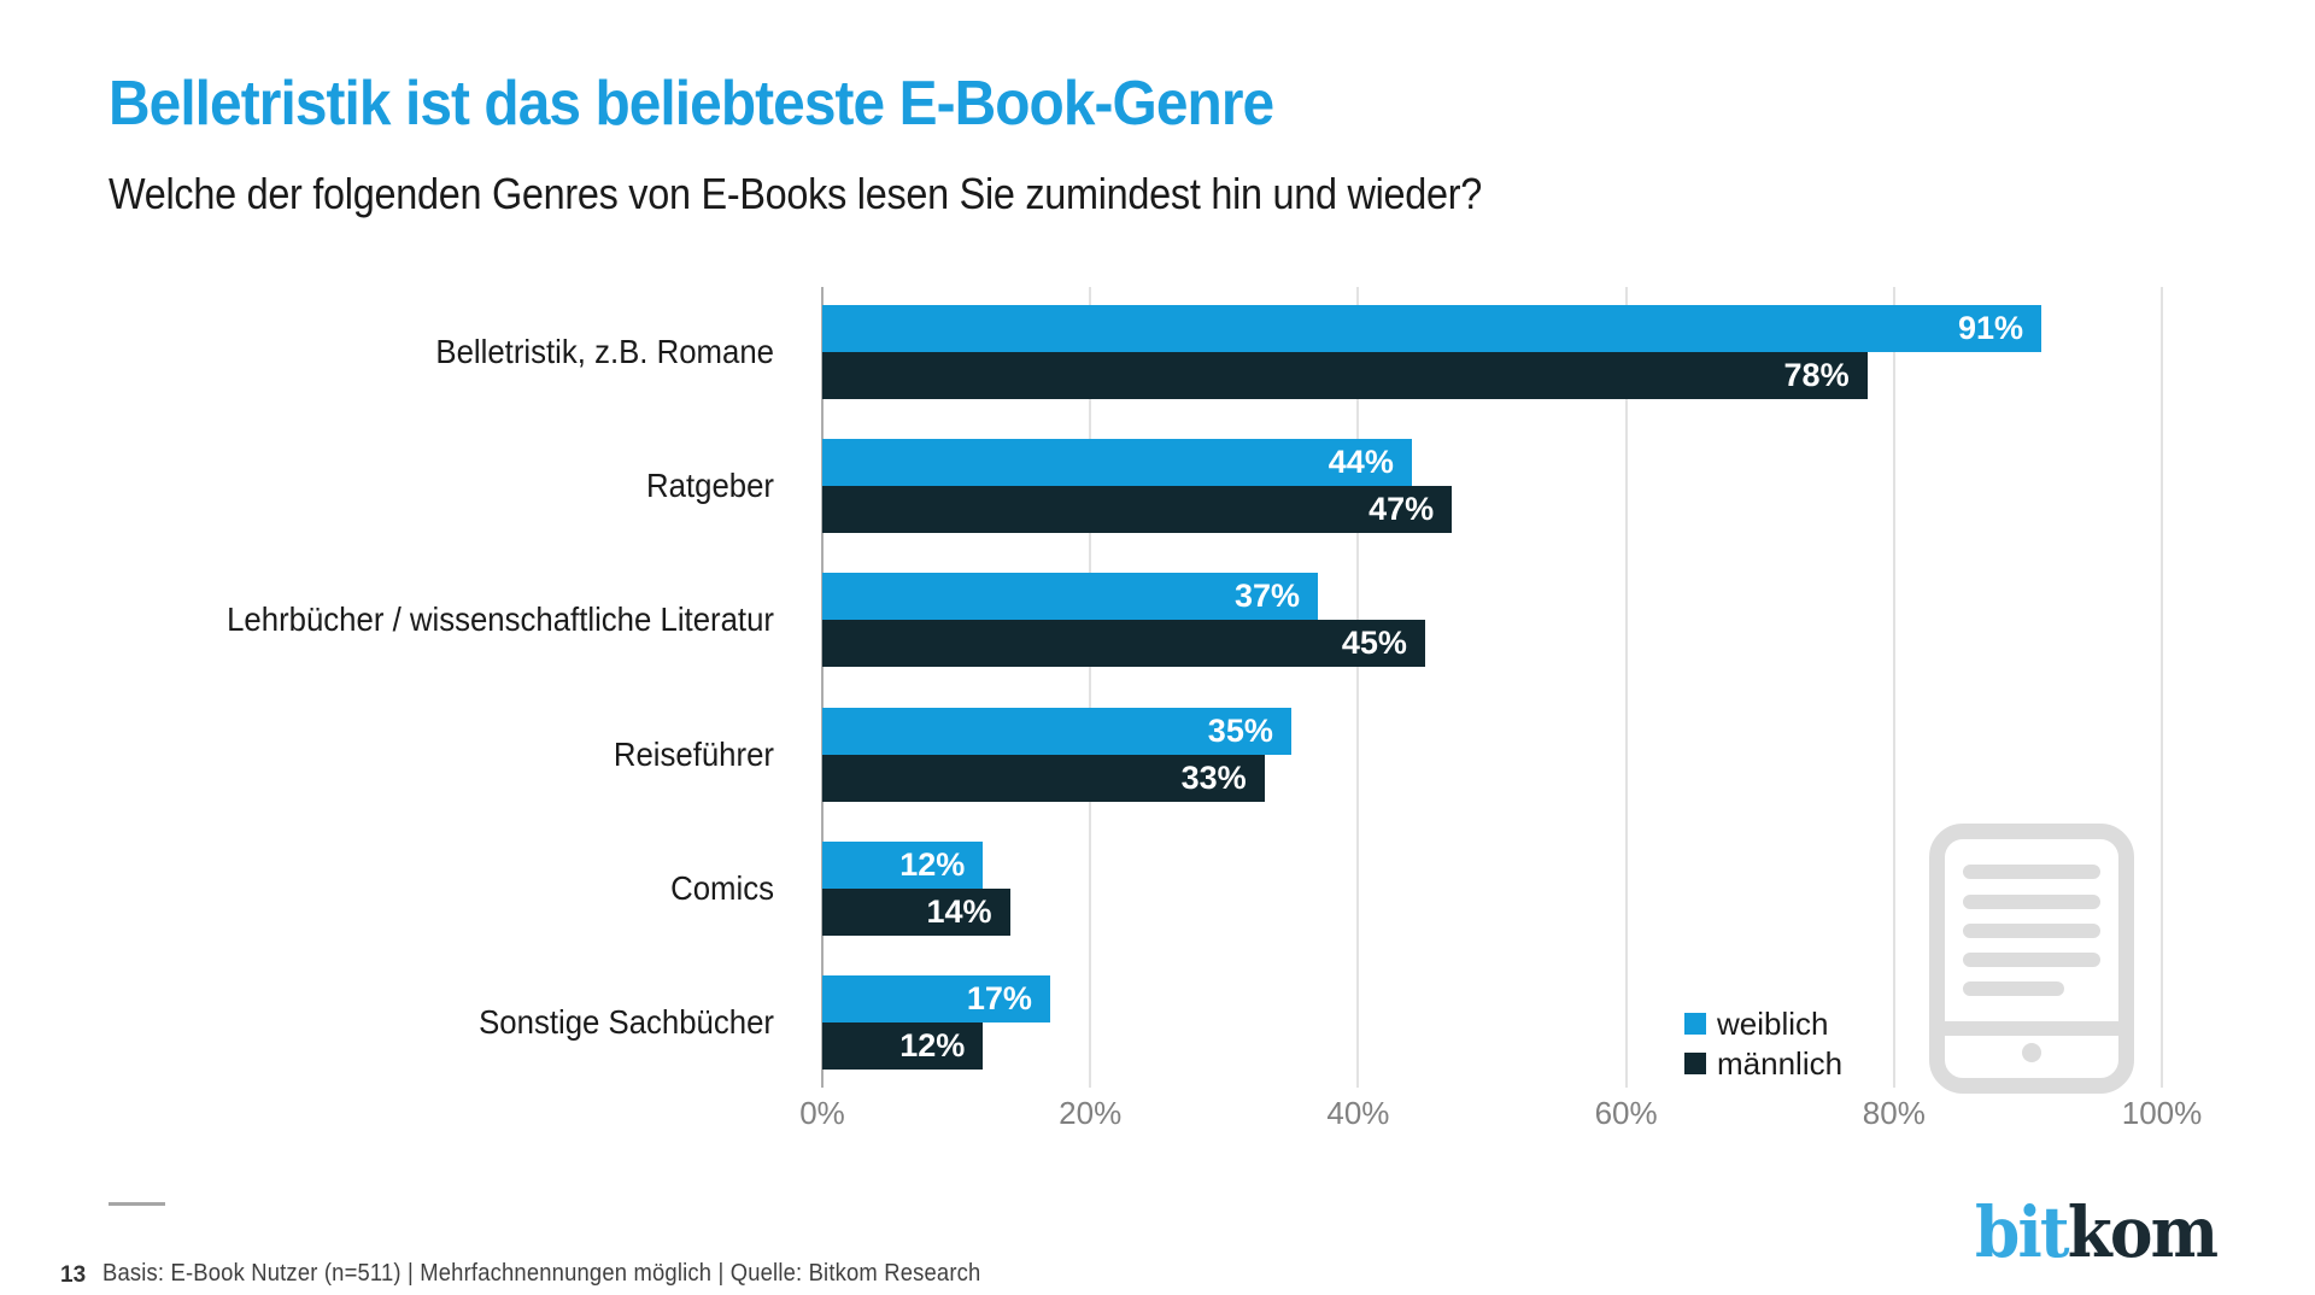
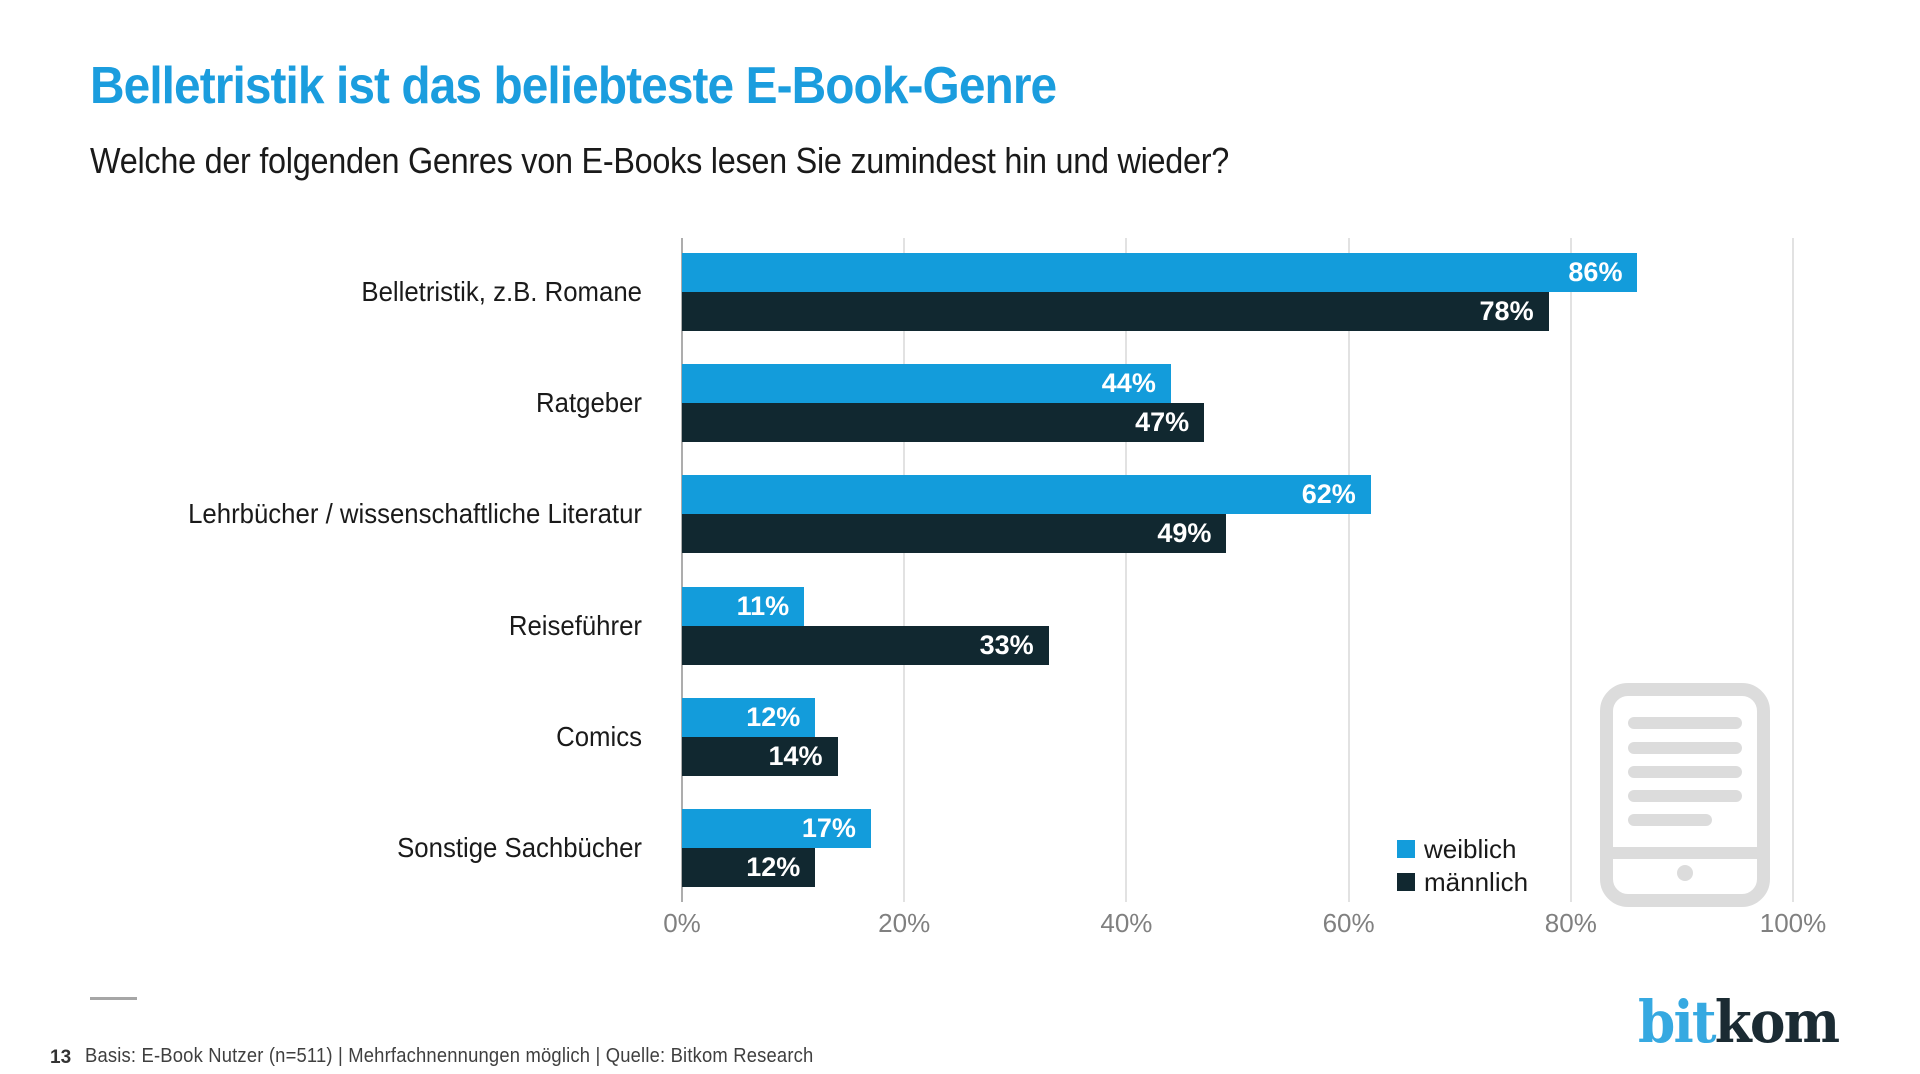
weiblich/Belletristik, z.B. Romane: 91% -> 86%
weiblich/Lehrbücher / wissenschaftliche Literatur: 37% -> 62%
männlich/Lehrbücher / wissenschaftliche Literatur: 45% -> 49%
weiblich/Reiseführer: 35% -> 11%
